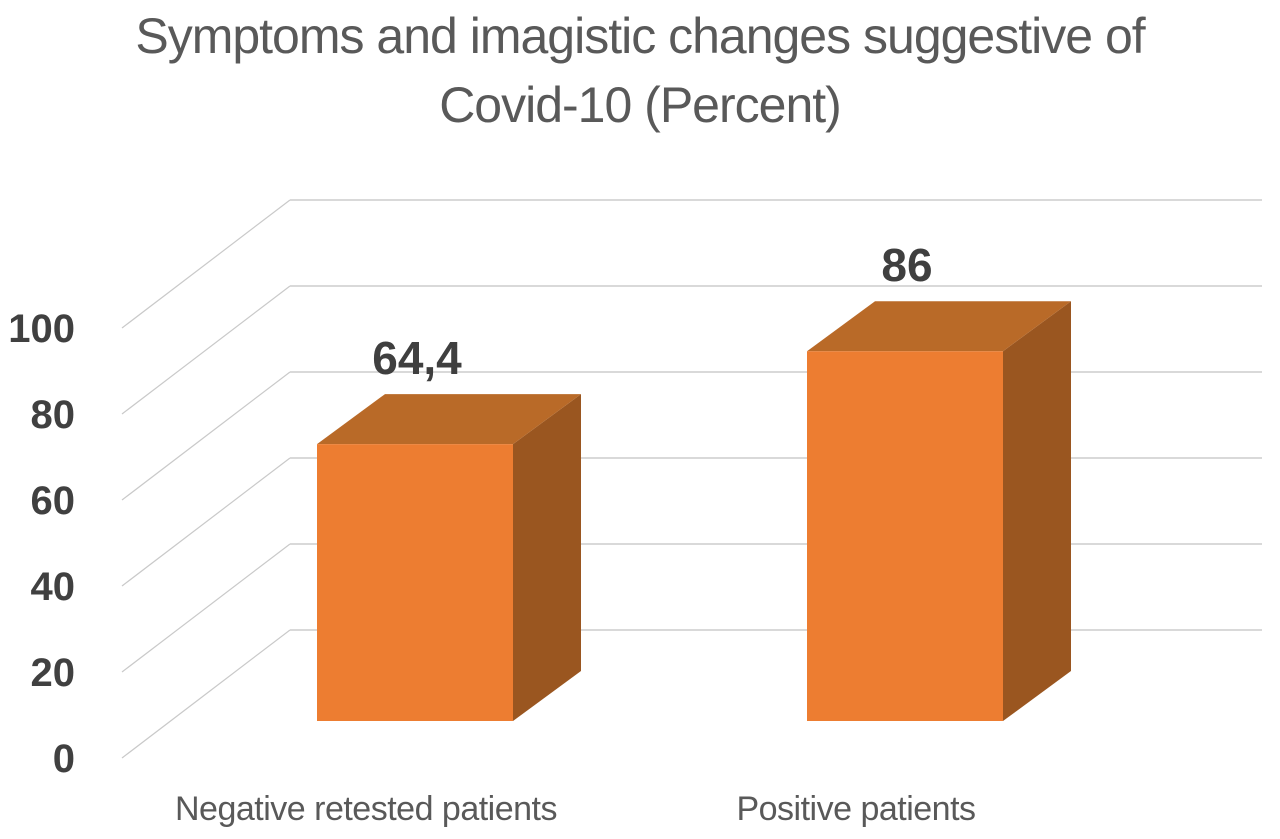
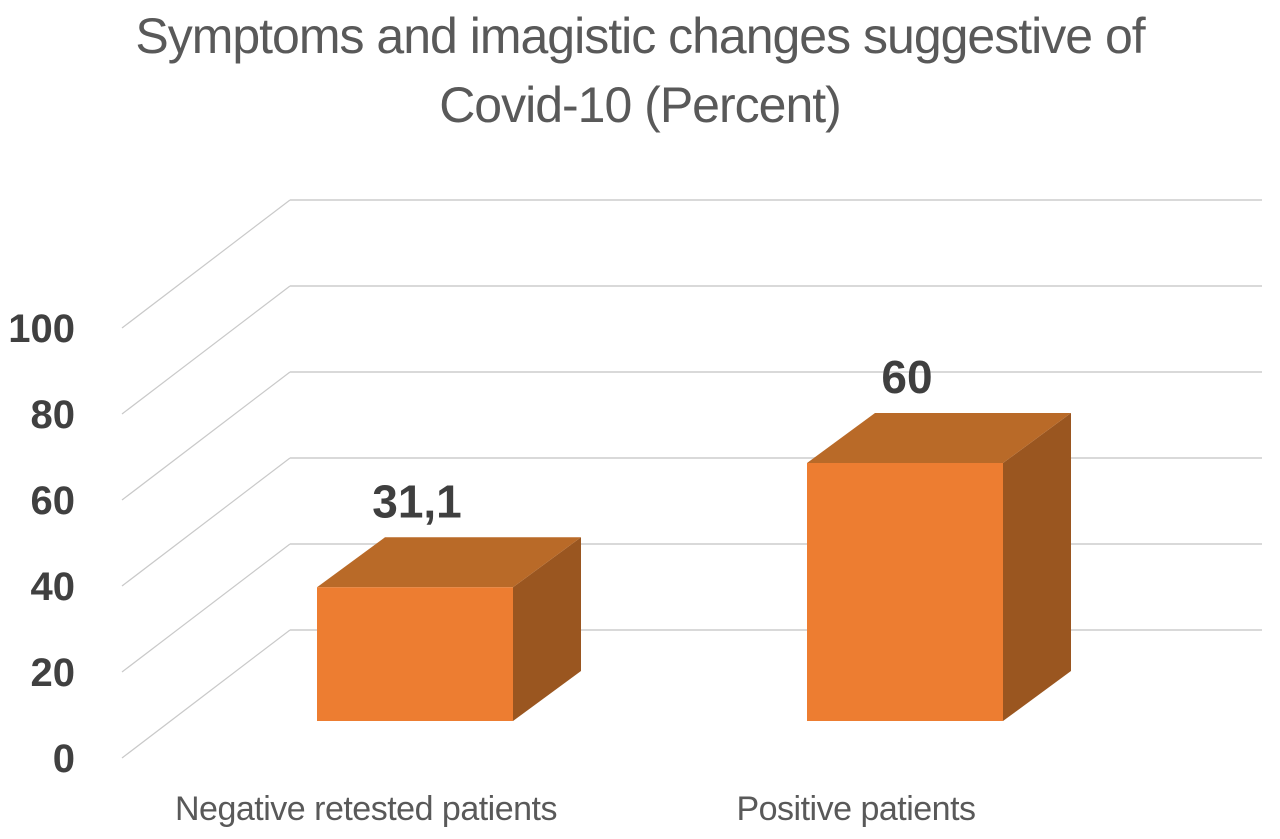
Negative retested patients: 64,4 -> 31,1
Positive patients: 86 -> 60
